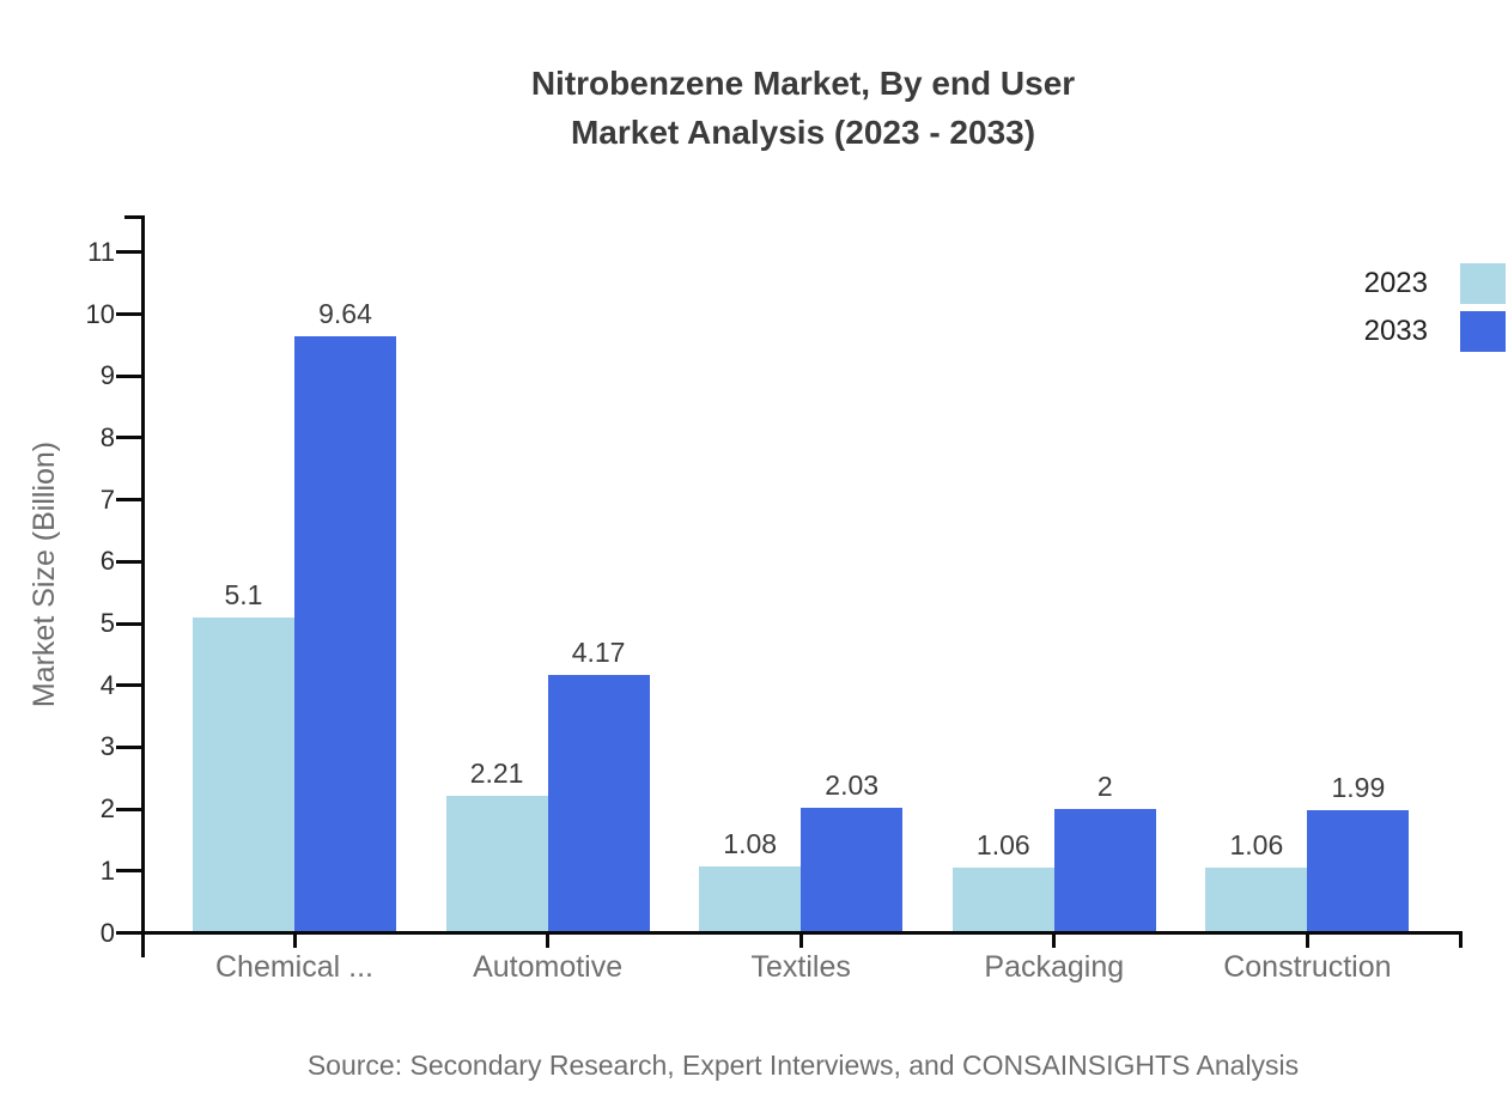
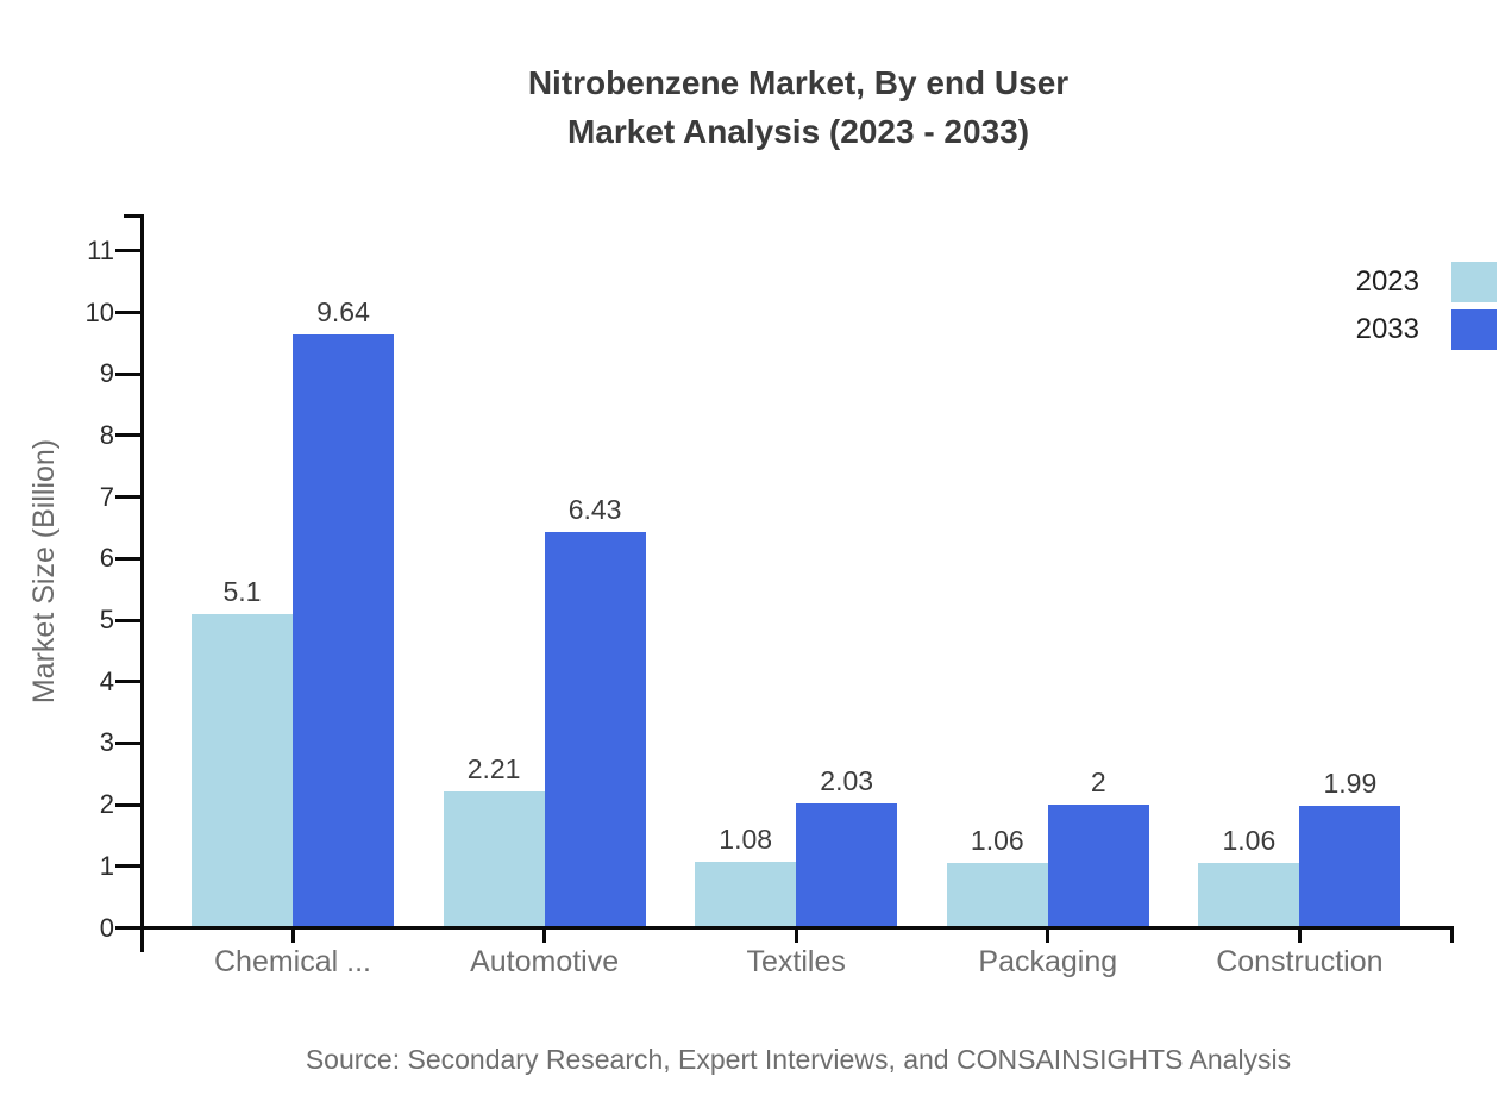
2033/Automotive: 4.17 -> 6.43
